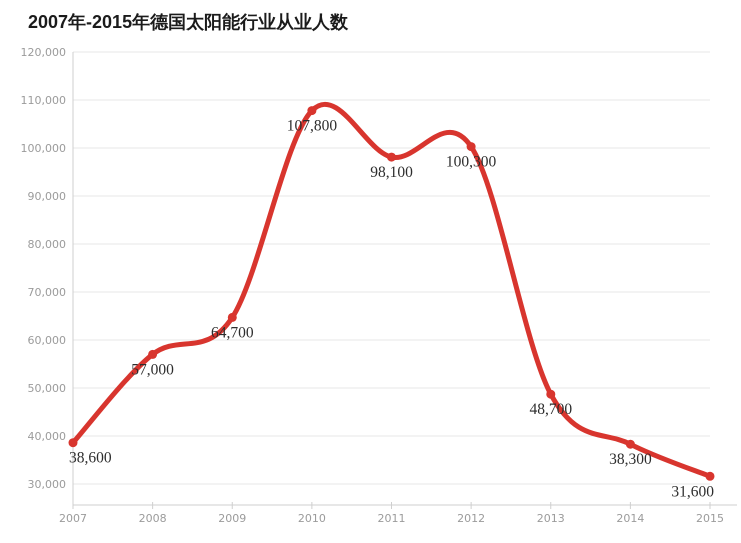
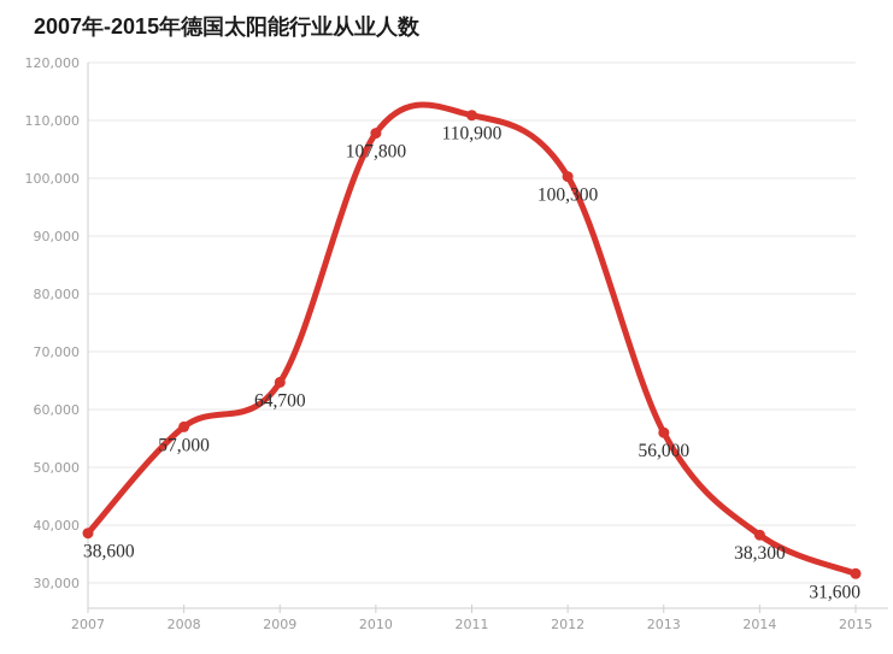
2011: 98,100 -> 110,900
2013: 48,700 -> 56,000
